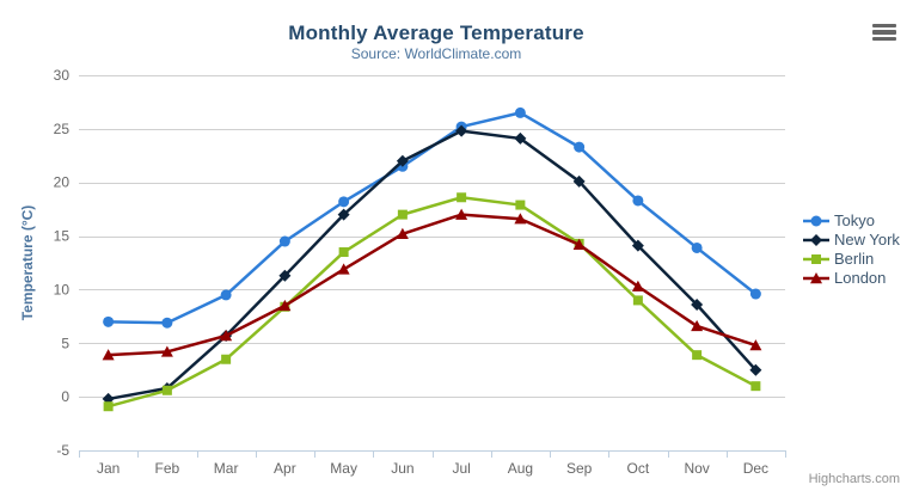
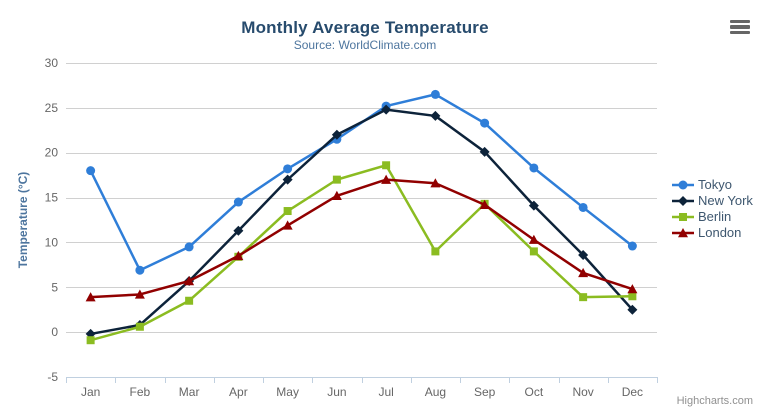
Tokyo/Jan: 7 -> 18
Berlin/Aug: 18 -> 9
Berlin/Dec: 1 -> 4
